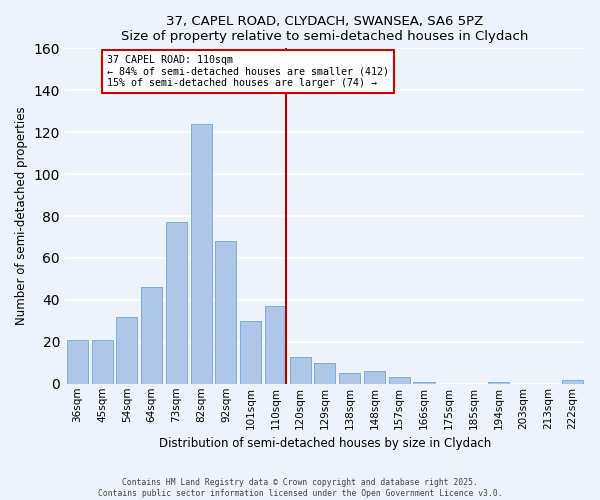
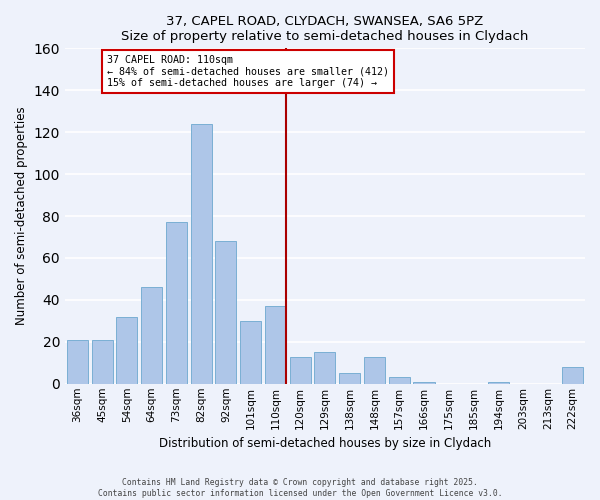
129sqm: 10 -> 15
148sqm: 6 -> 13
222sqm: 2 -> 8
